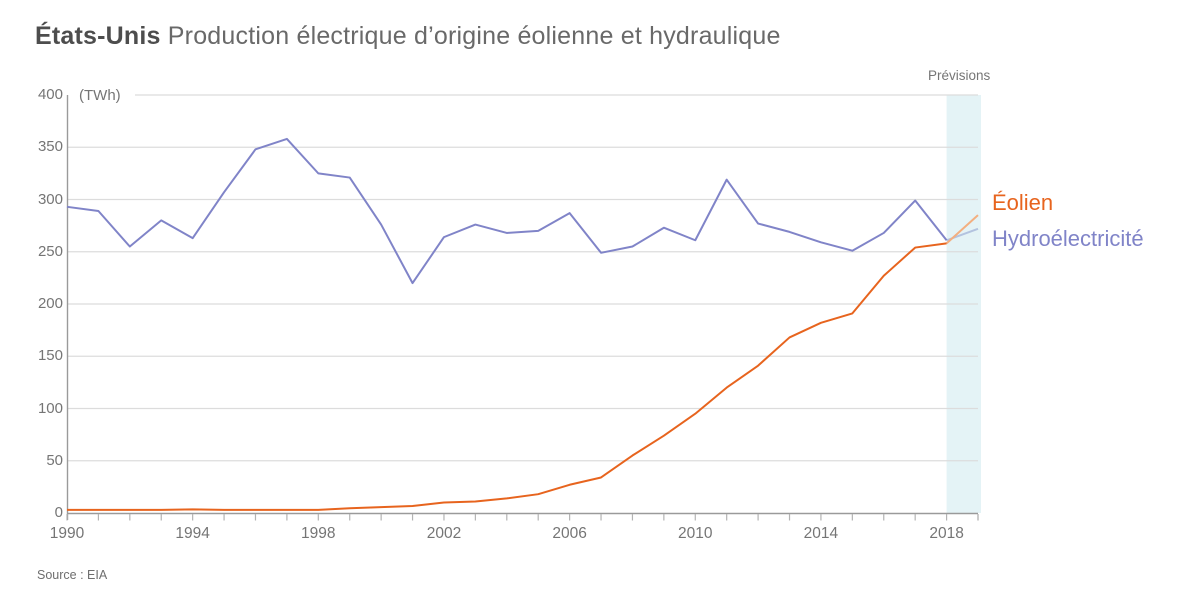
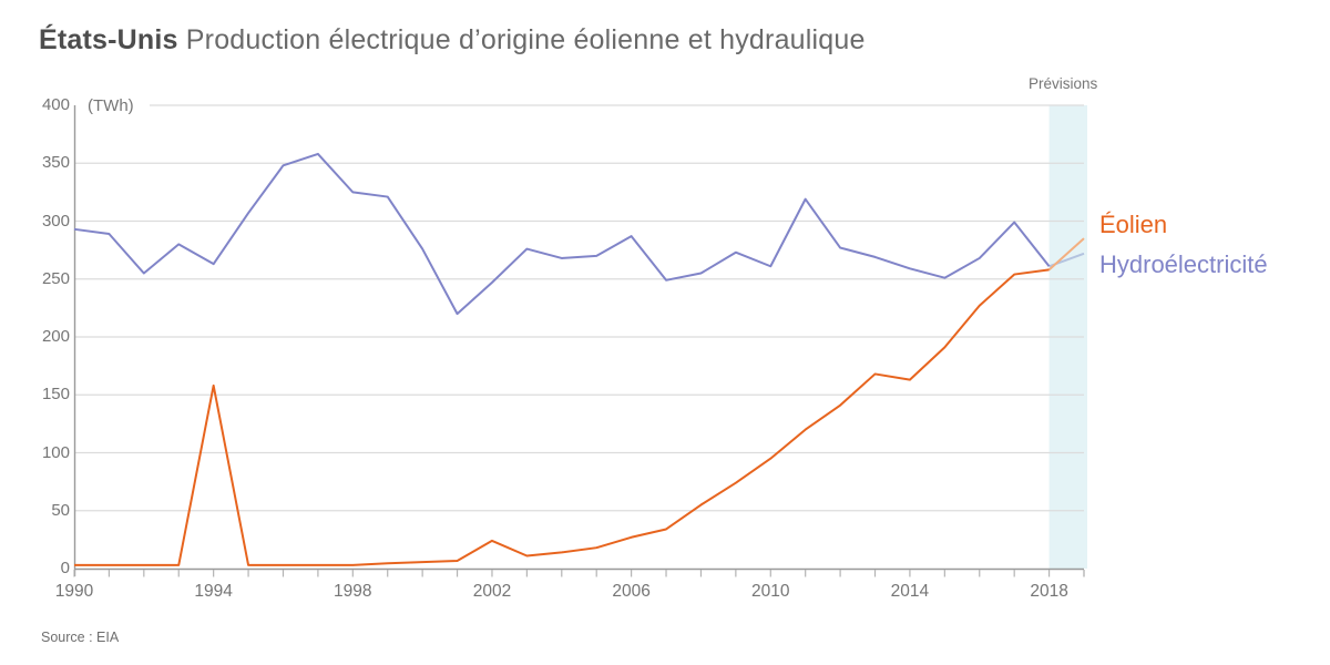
Éolien/1994: 4 -> 158
Éolien/2002: 10 -> 24
Hydroélectricité/2002: 264 -> 247
Éolien/2014: 182 -> 163
